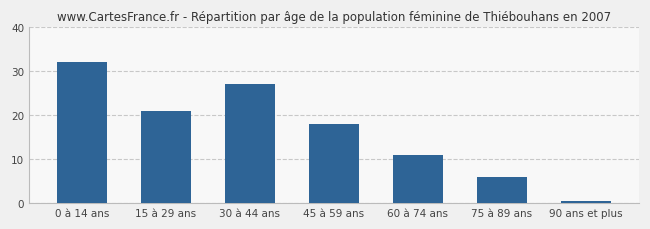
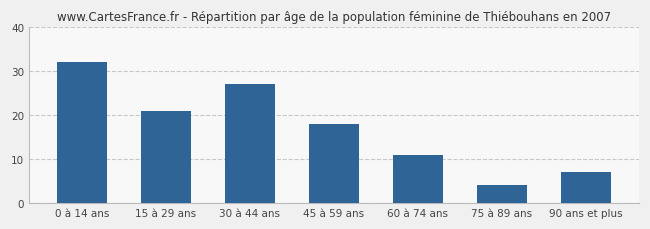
75 à 89 ans: 6.0 -> 4.0
90 ans et plus: 0.5 -> 7.0
